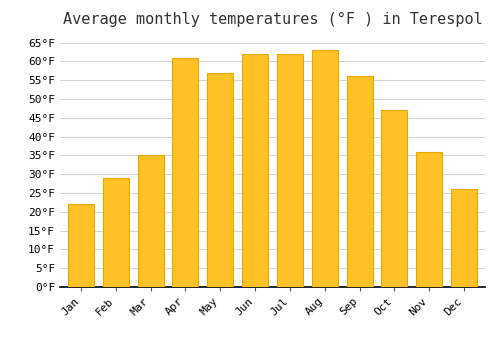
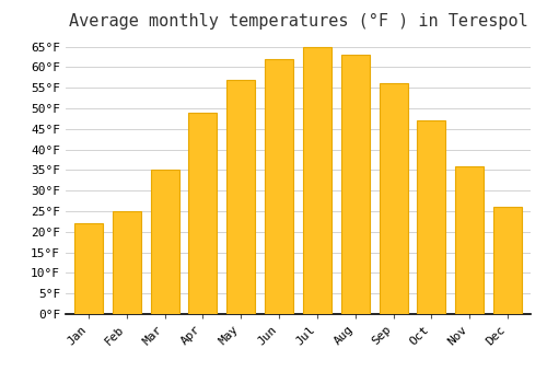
Feb: 29°F -> 25°F
Apr: 61°F -> 49°F
Jul: 62°F -> 65°F
